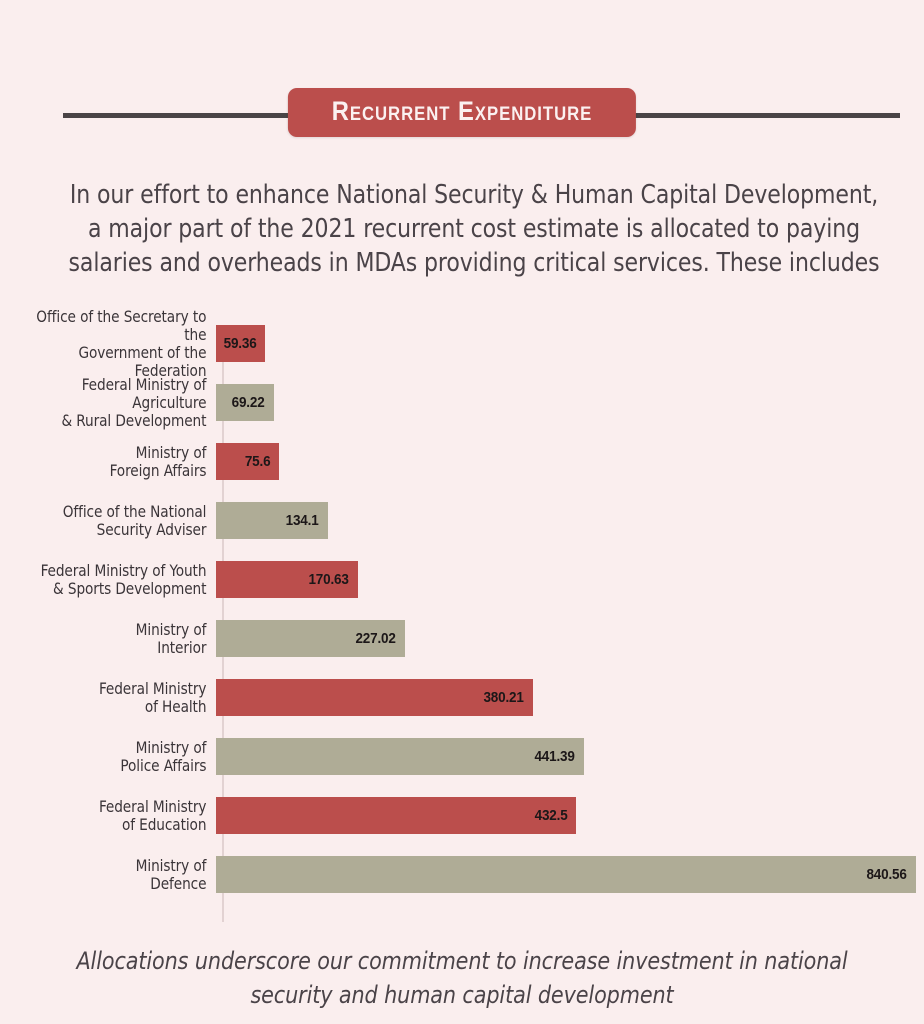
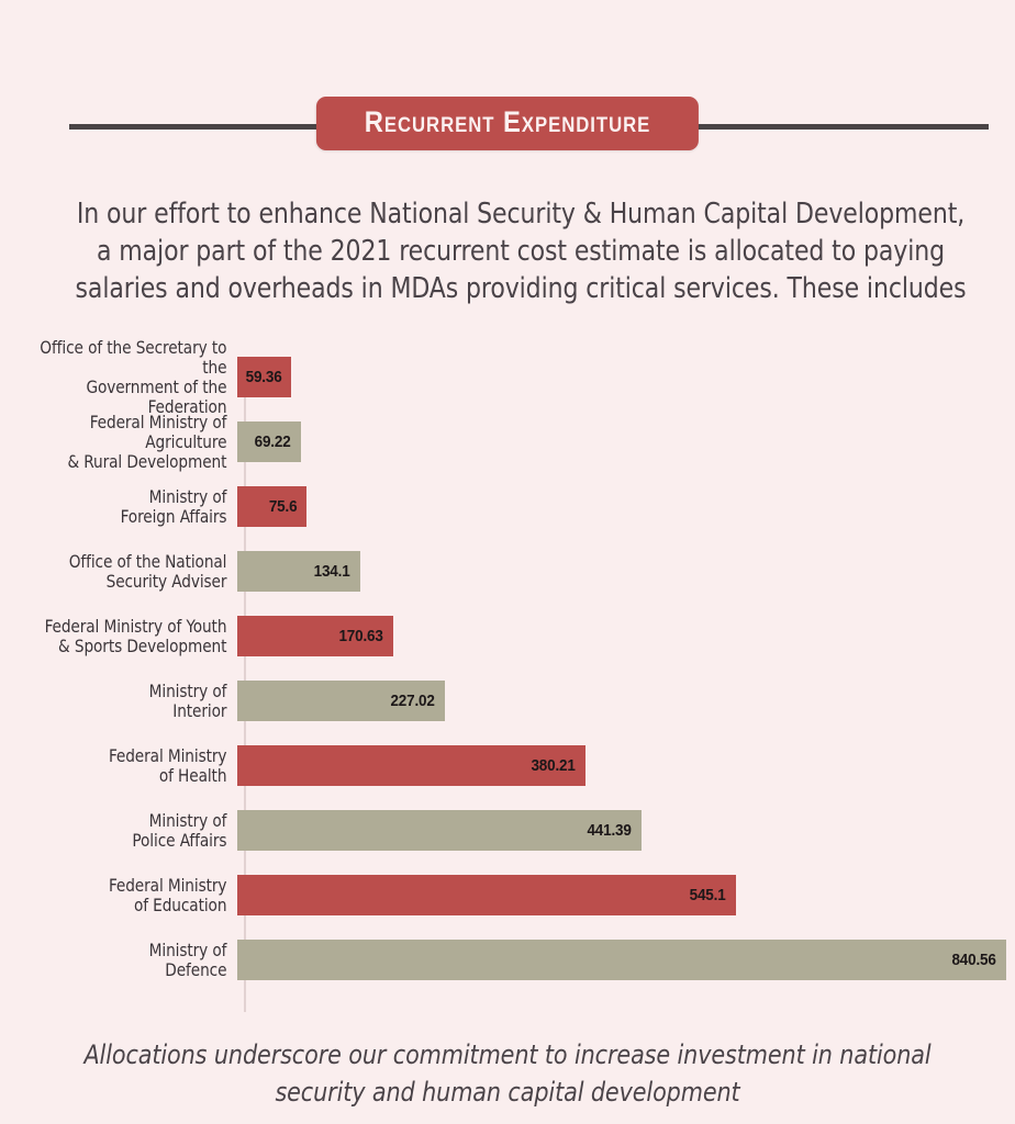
Federal Ministry of Education: 432.5 -> 545.1
